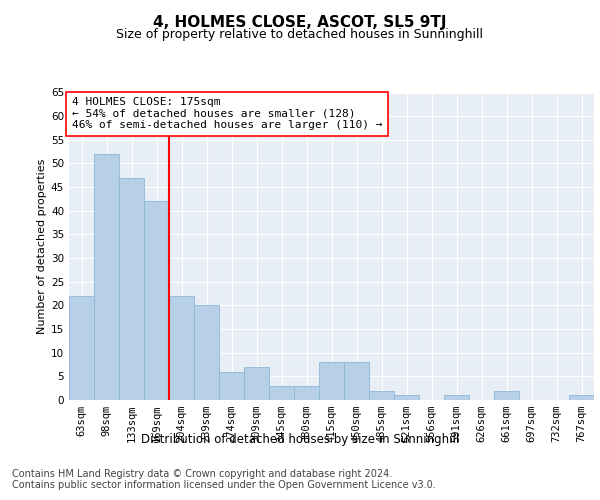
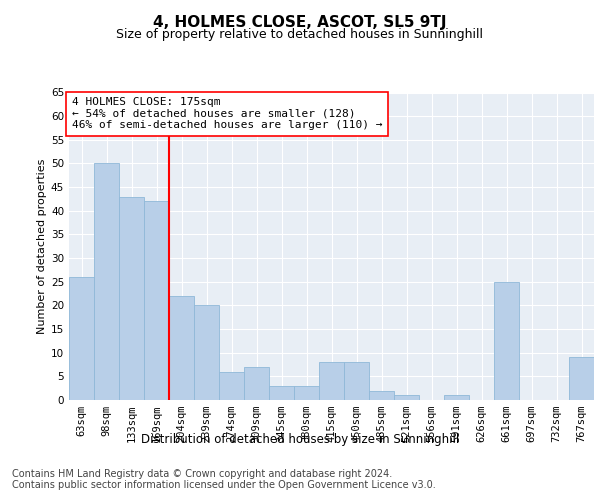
63sqm: 22 -> 26
98sqm: 52 -> 50
133sqm: 47 -> 43
661sqm: 2 -> 25
767sqm: 1 -> 9
